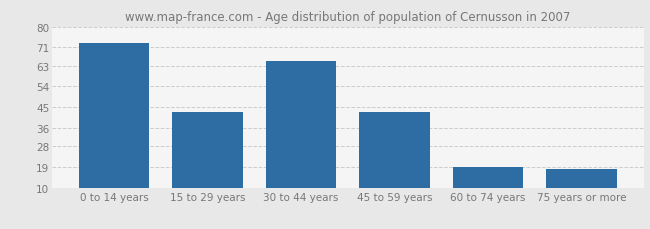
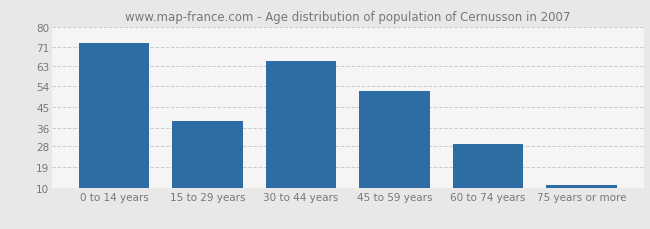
15 to 29 years: 43 -> 39
45 to 59 years: 43 -> 52
60 to 74 years: 19 -> 29
75 years or more: 18 -> 11
